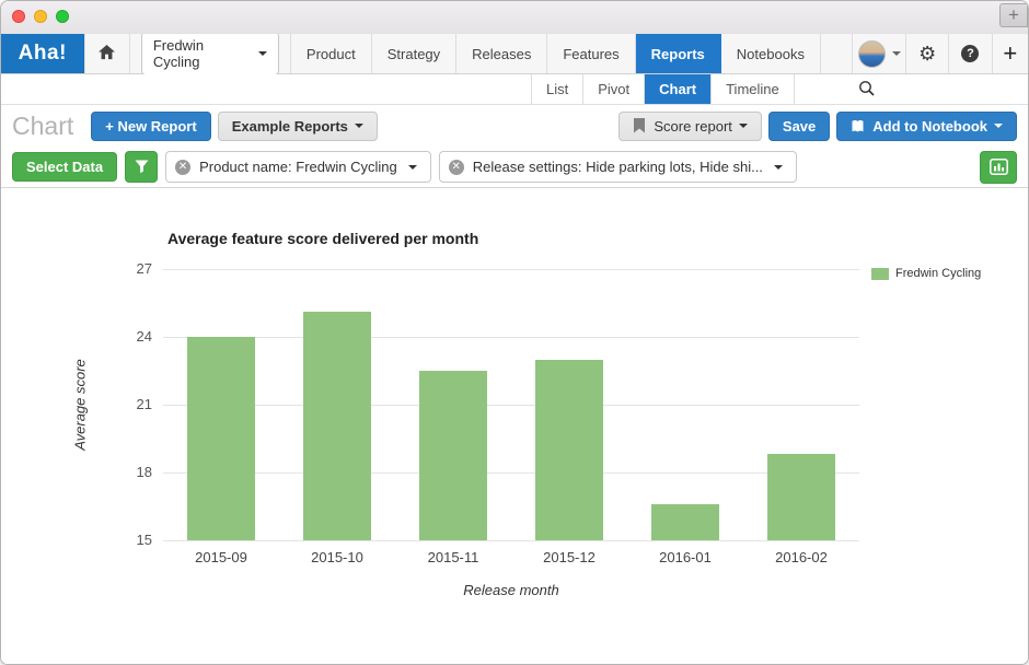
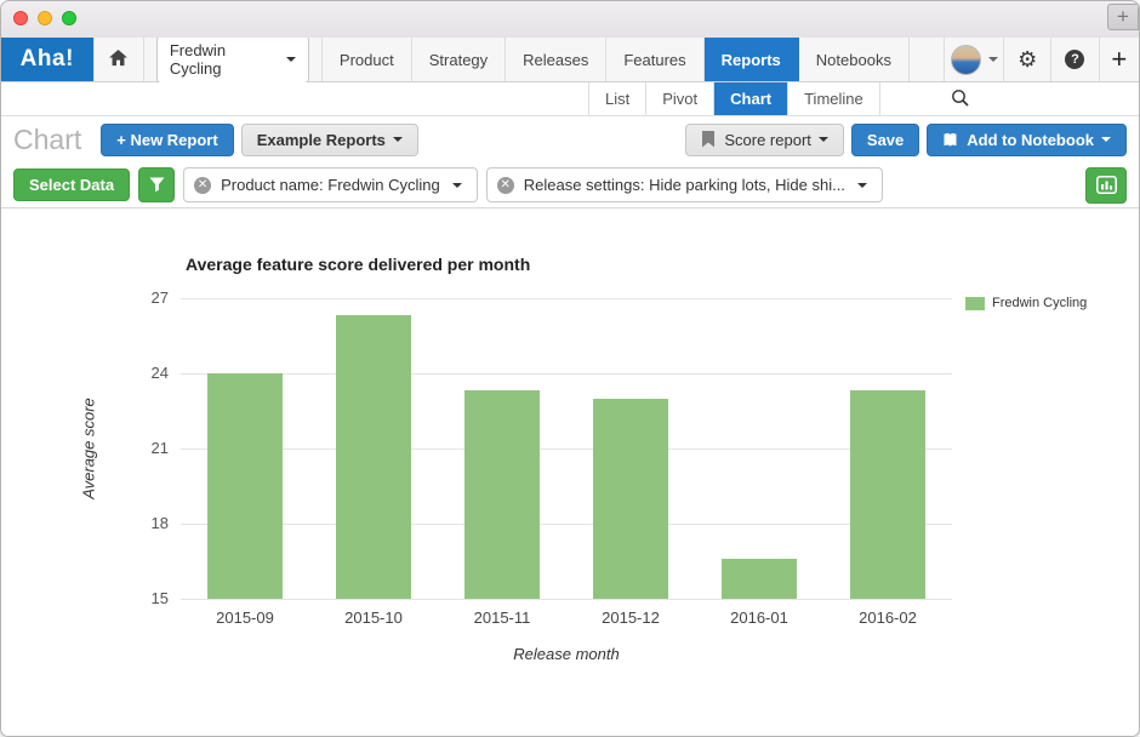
2015-10: 25.1 -> 26.3
2015-11: 22.5 -> 23.3
2016-02: 18.8 -> 23.3
